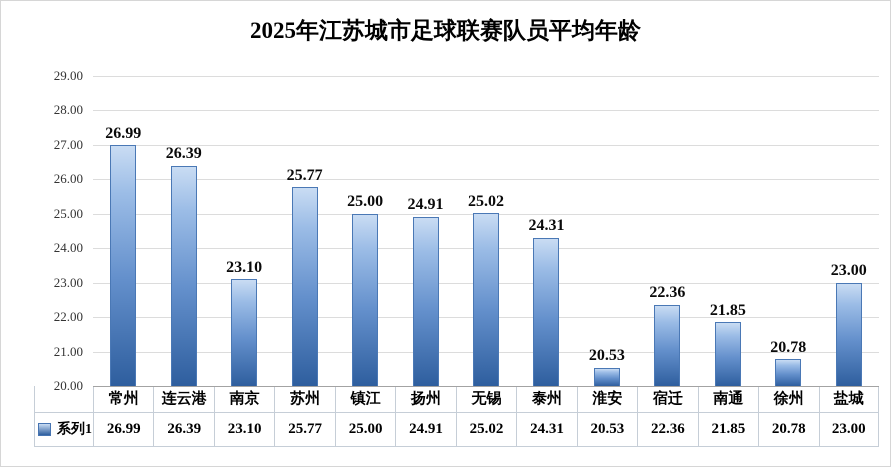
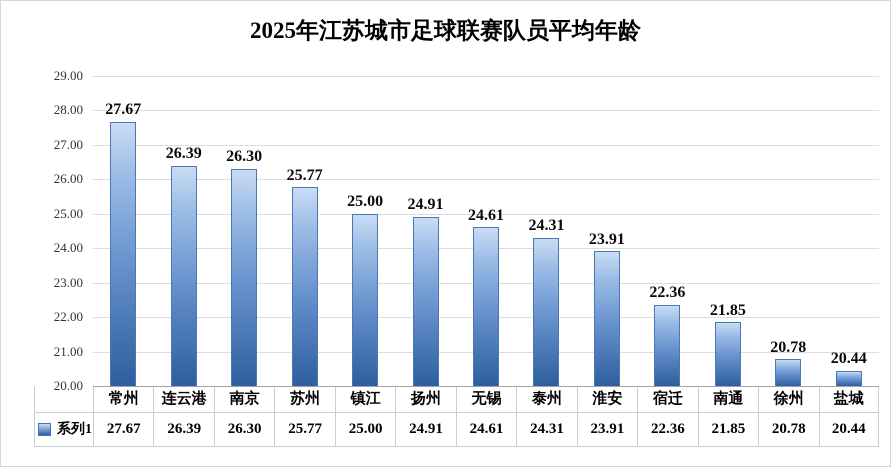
常州: 26.99 -> 27.67
南京: 23.10 -> 26.30
无锡: 25.02 -> 24.61
淮安: 20.53 -> 23.91
盐城: 23.00 -> 20.44
